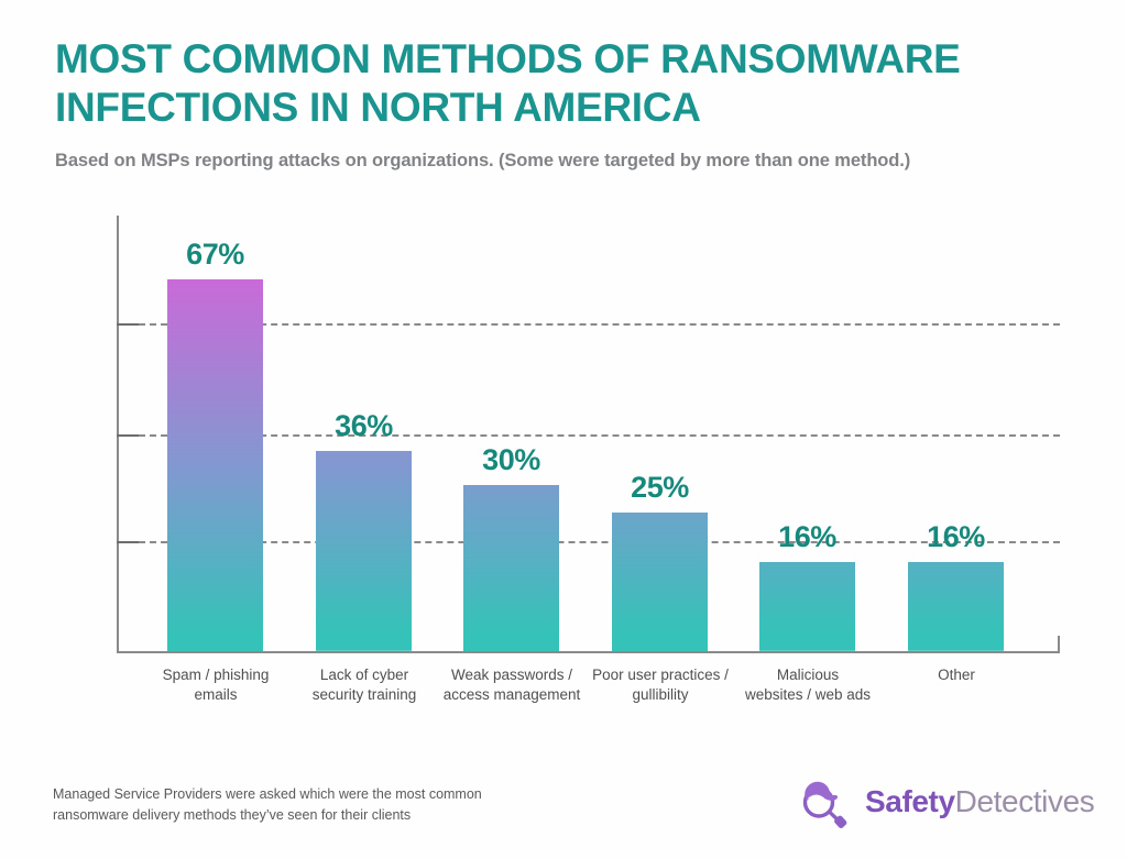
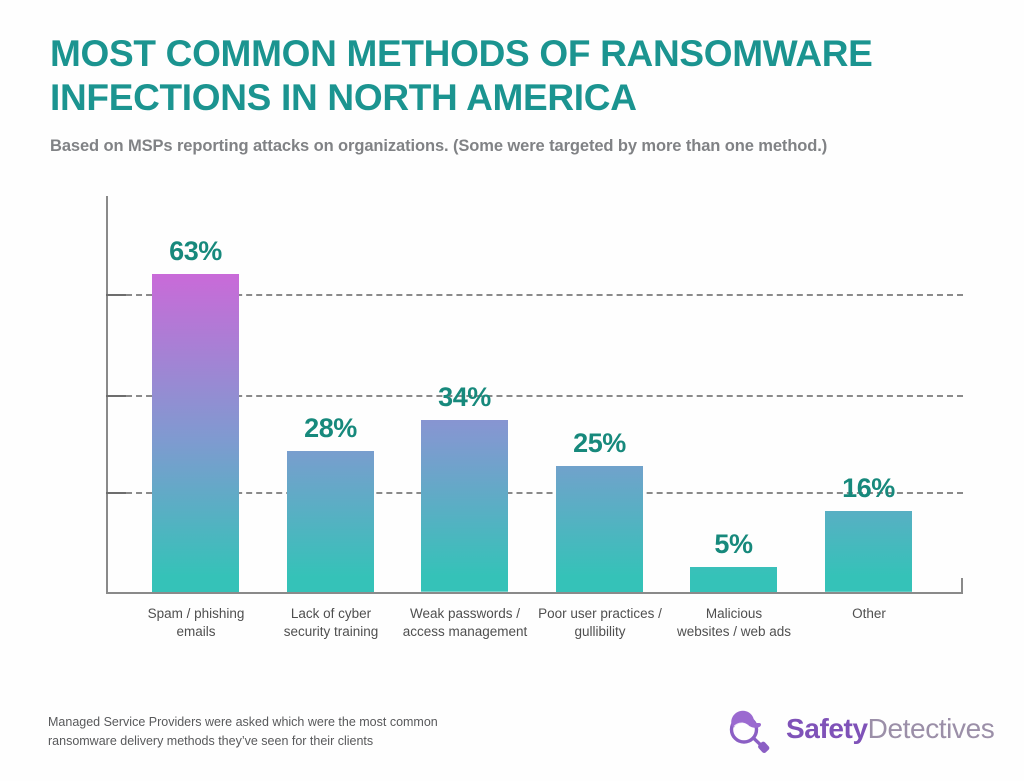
Spam / phishing emails: 67% -> 63%
Lack of cyber security training: 36% -> 28%
Weak passwords / access management: 30% -> 34%
Malicious websites / web ads: 16% -> 5%
